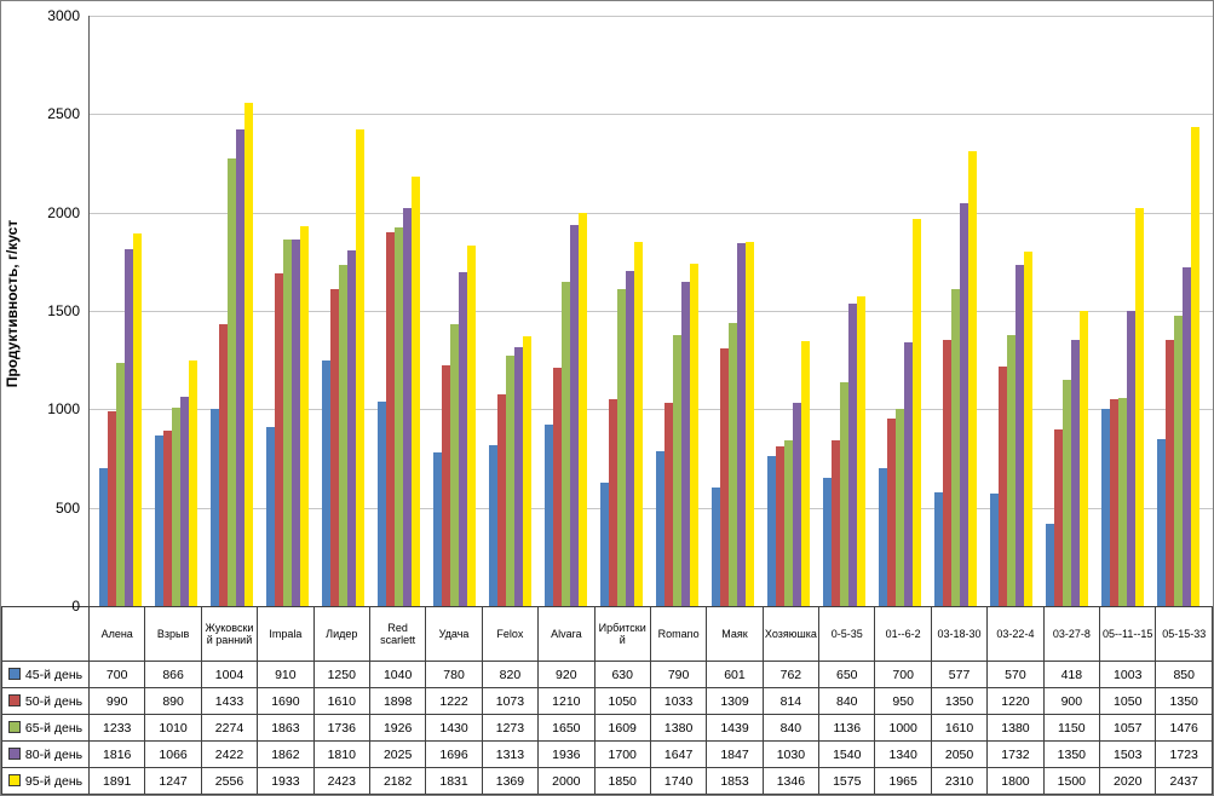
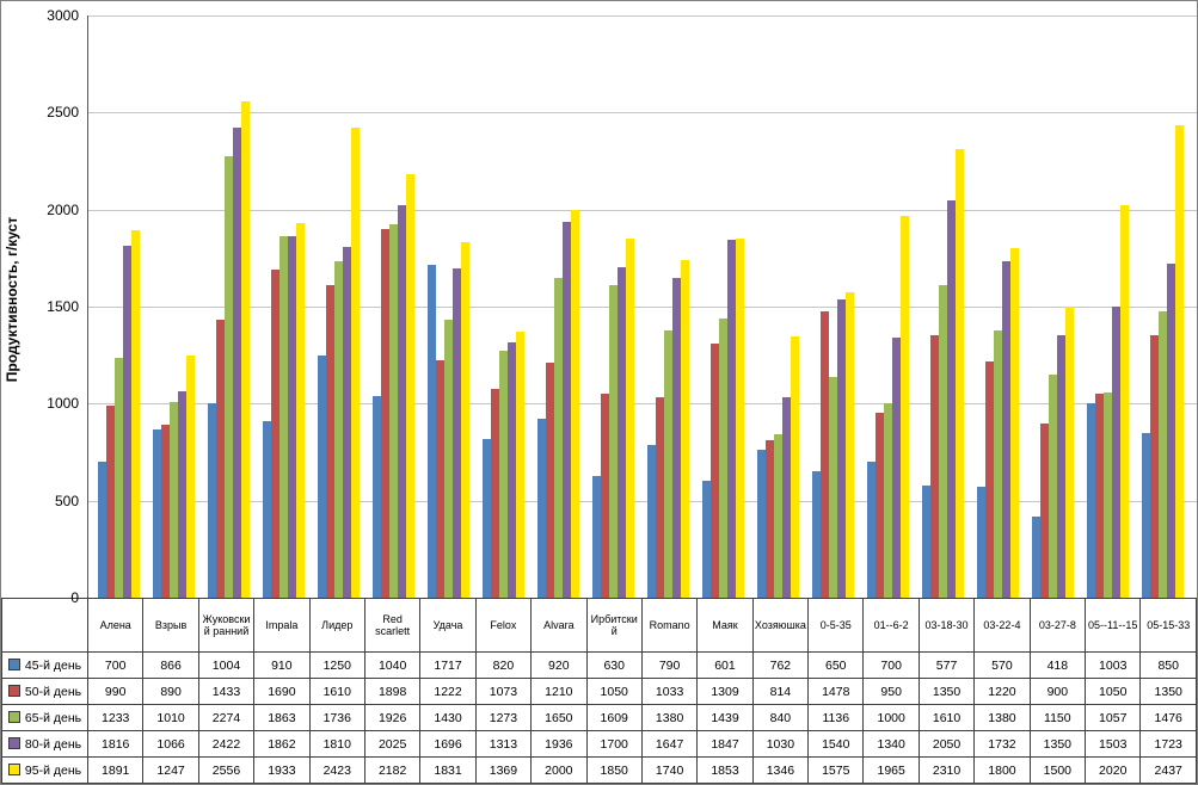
45-й день/Удача: 780 -> 1717
50-й день/0-5-35: 840 -> 1478
